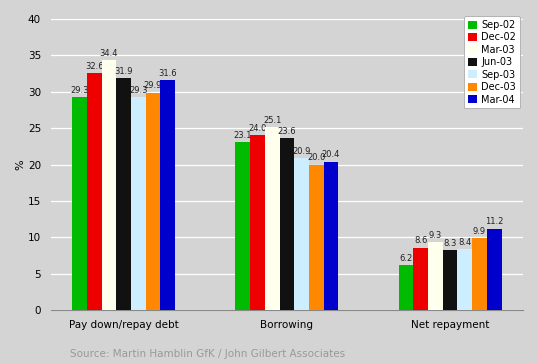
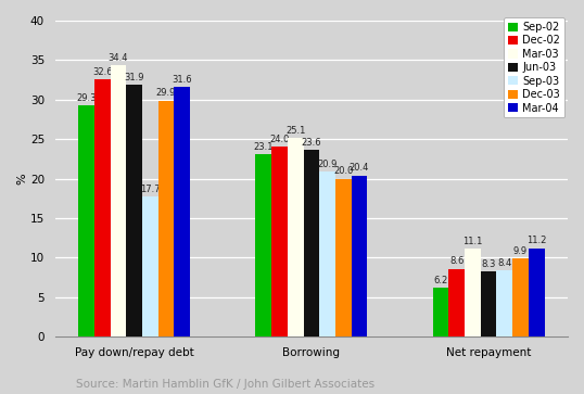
Sep-03/Pay down/repay debt: 29.3 -> 17.7
Mar-03/Net repayment: 9.3 -> 11.1
